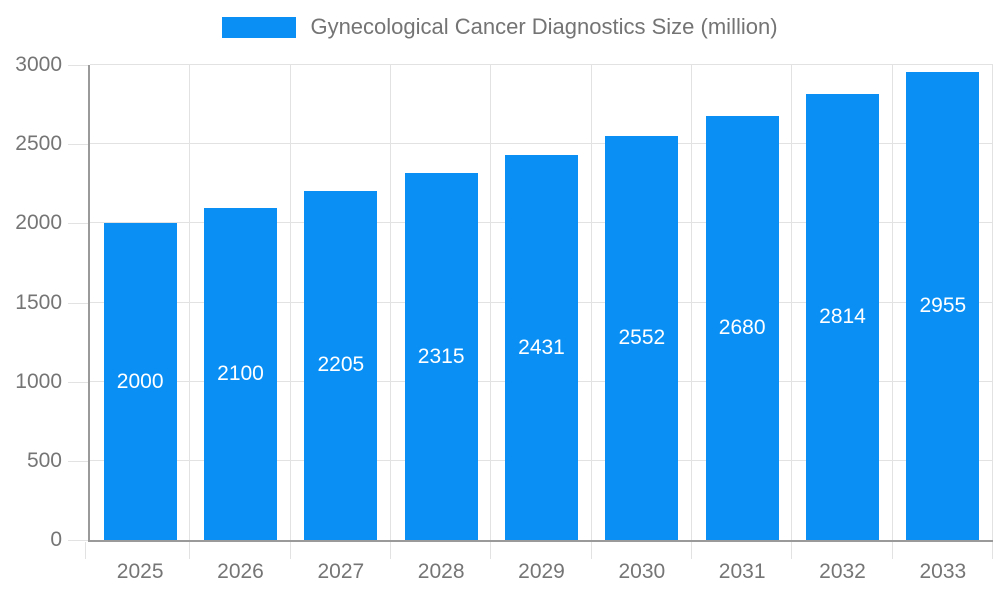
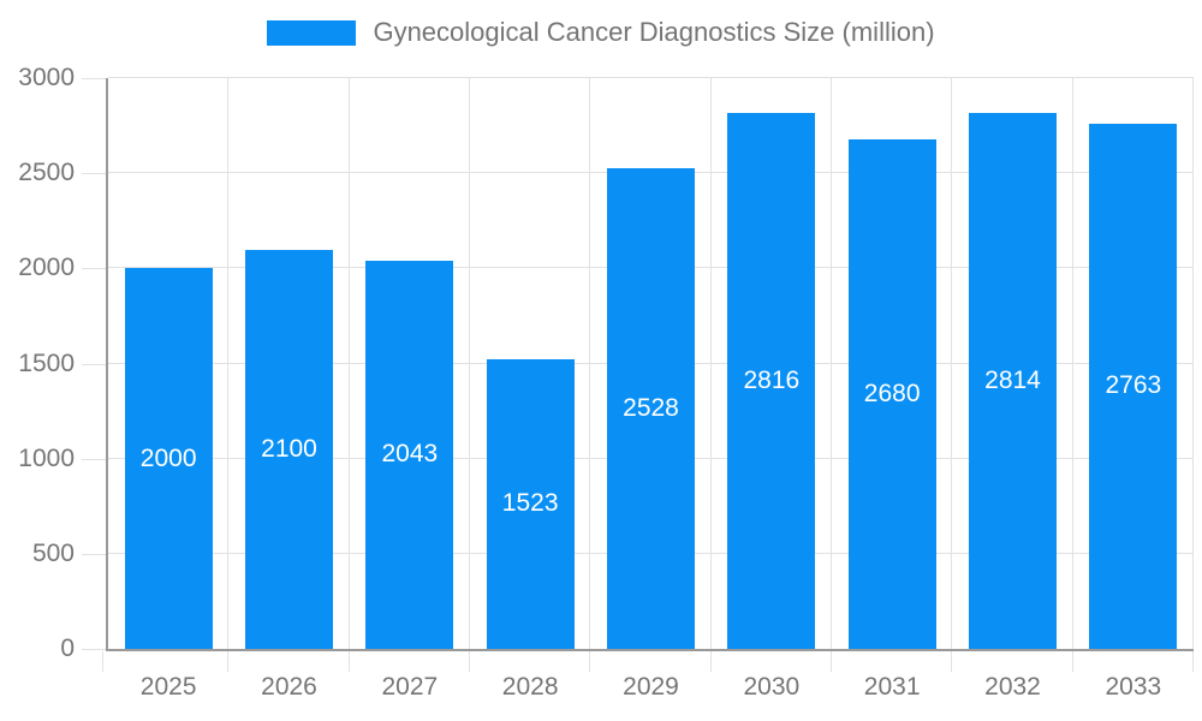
2027: 2205 -> 2043
2028: 2315 -> 1523
2029: 2431 -> 2528
2030: 2552 -> 2816
2033: 2955 -> 2763
